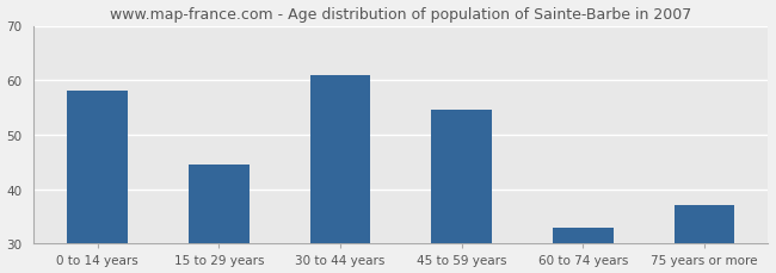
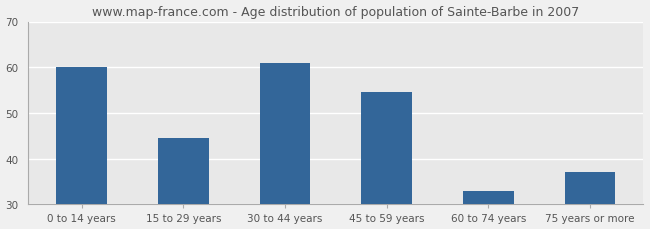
0 to 14 years: 58.0 -> 60.0
